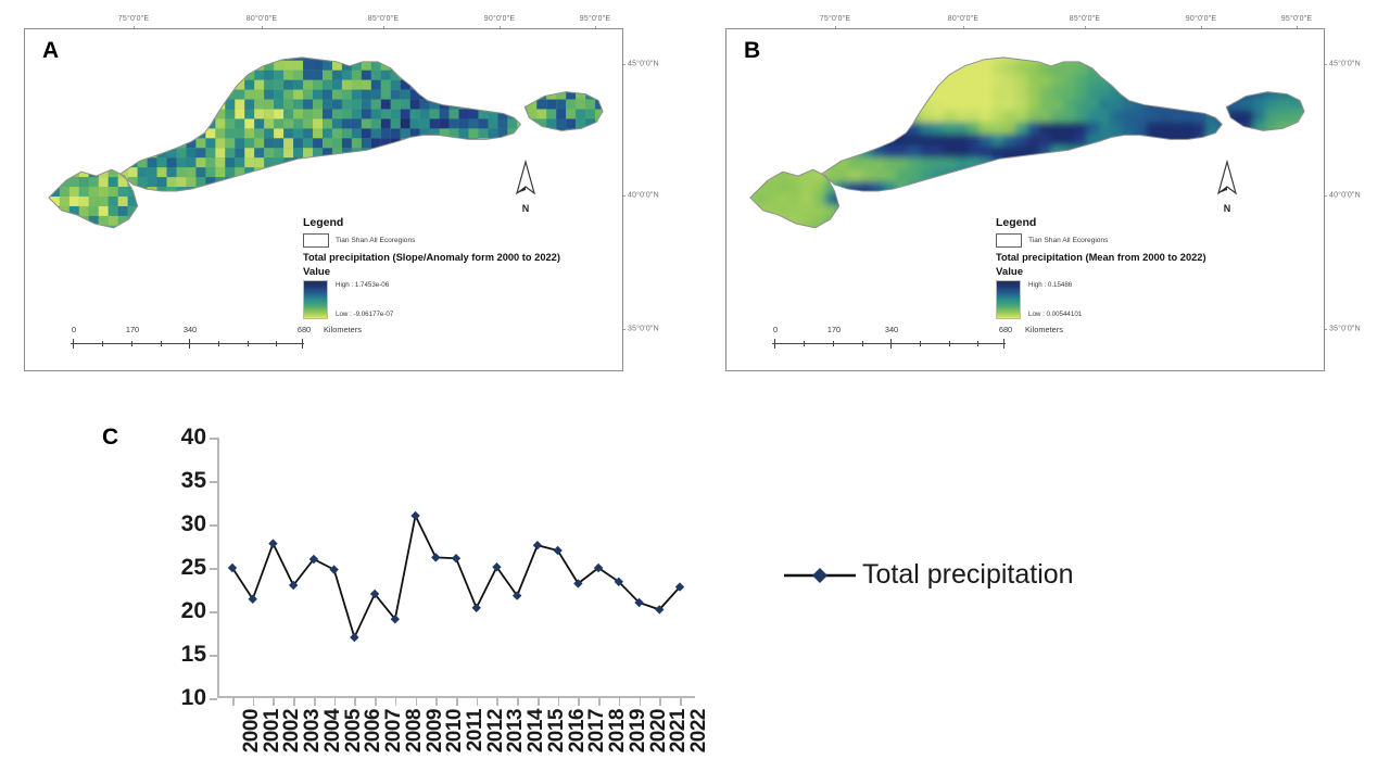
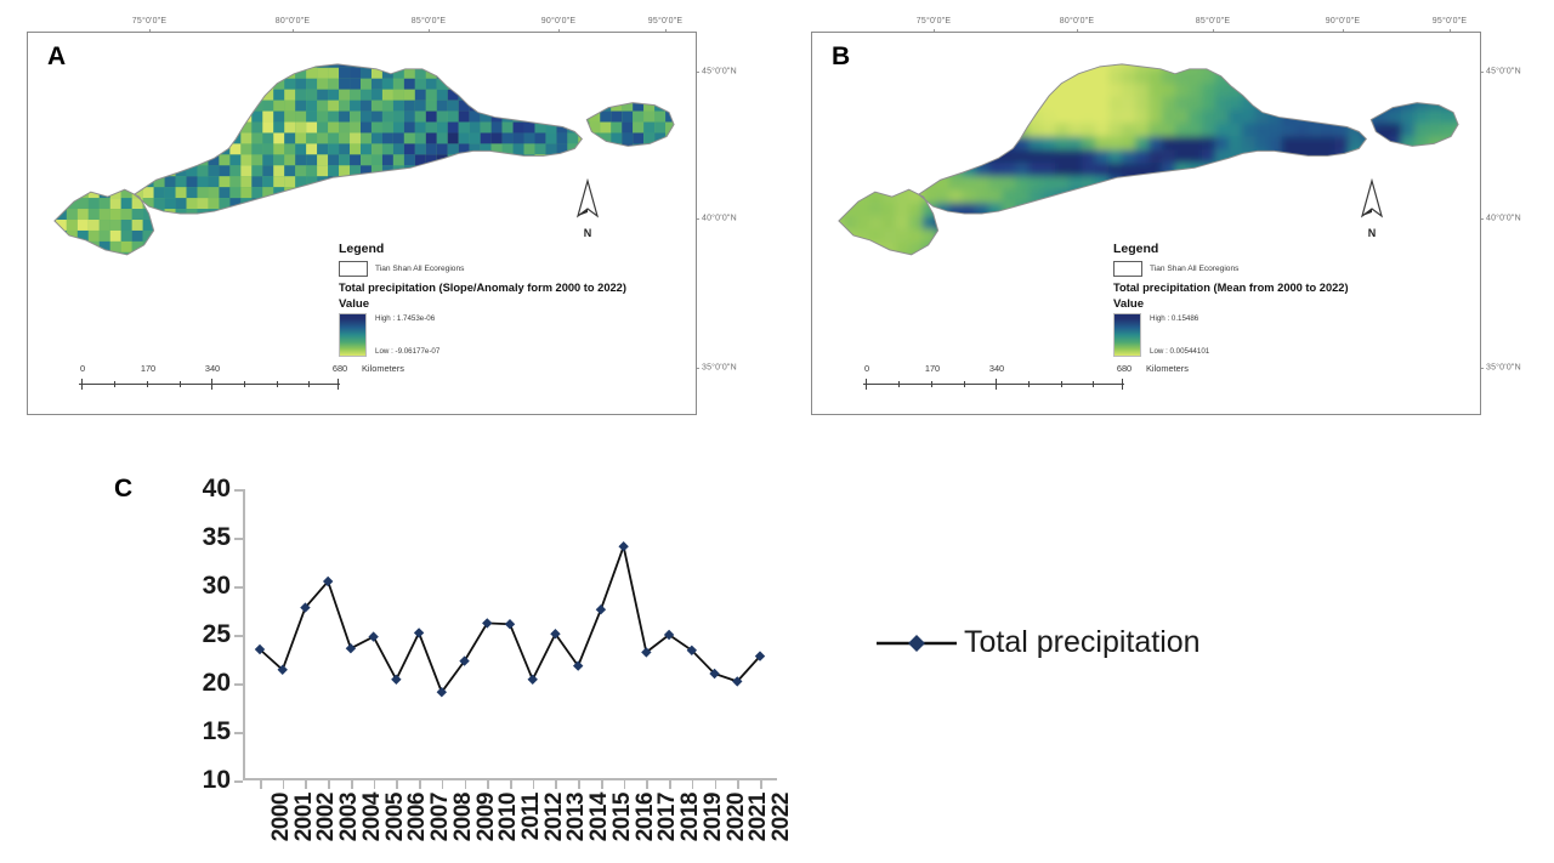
2000: 25 -> 24
2003: 23 -> 30
2004: 26 -> 24
2006: 17 -> 20
2007: 22 -> 25
2009: 31 -> 22
2016: 27 -> 34
